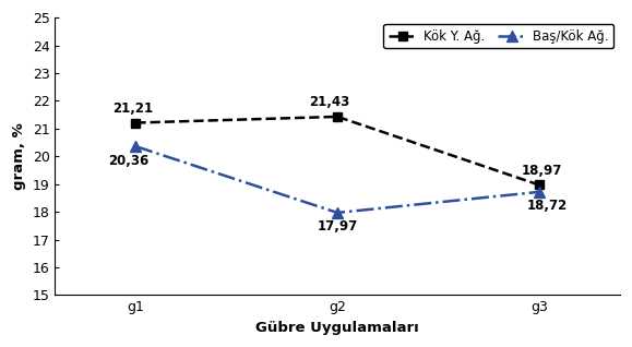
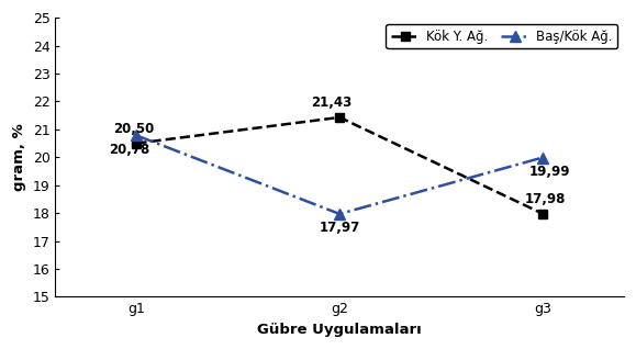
Kök Y. Ağ./g1: 21,21 -> 20,50
Baş/Kök Ağ./g1: 20,36 -> 20,78
Kök Y. Ağ./g3: 18,97 -> 17,98
Baş/Kök Ağ./g3: 18,72 -> 19,99
